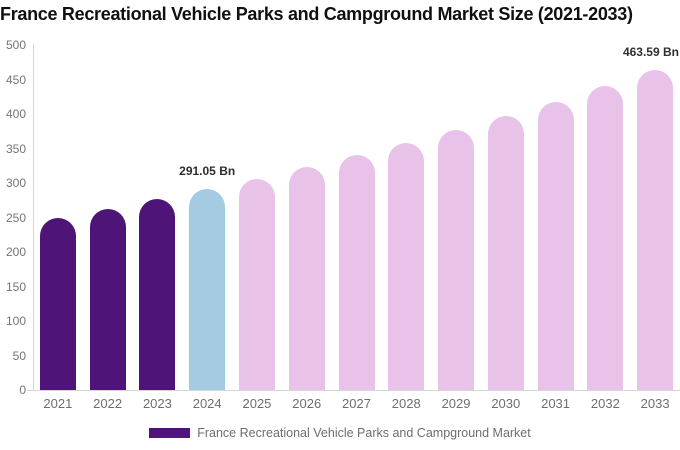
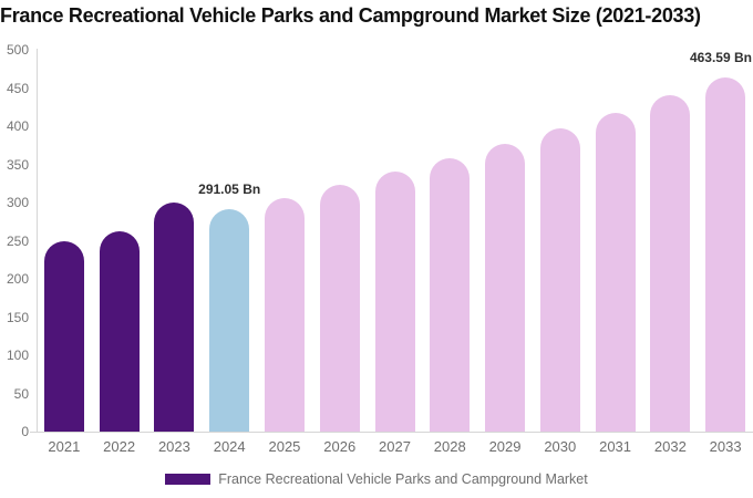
2023: 280 -> 300
